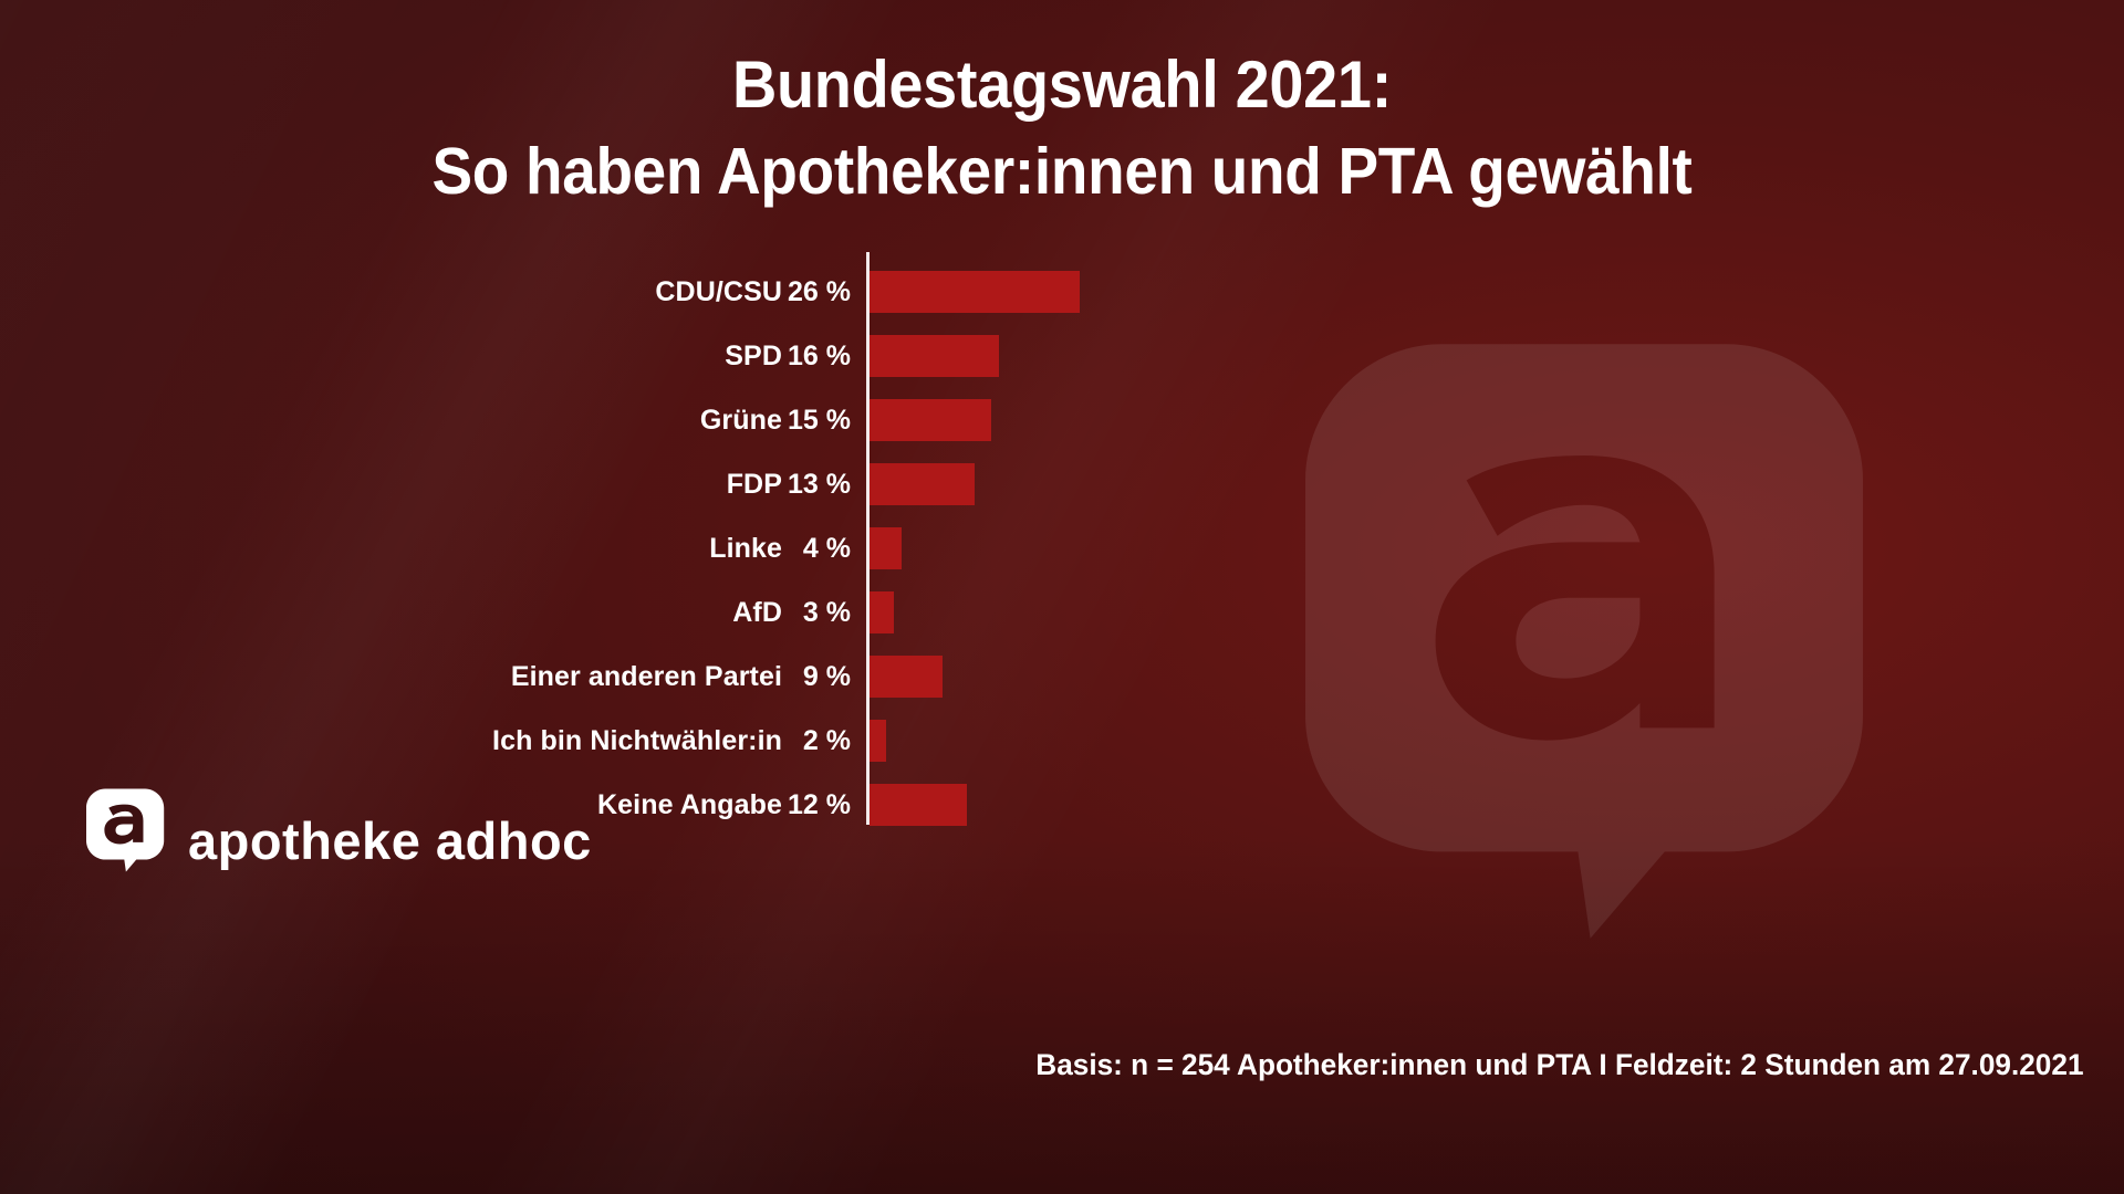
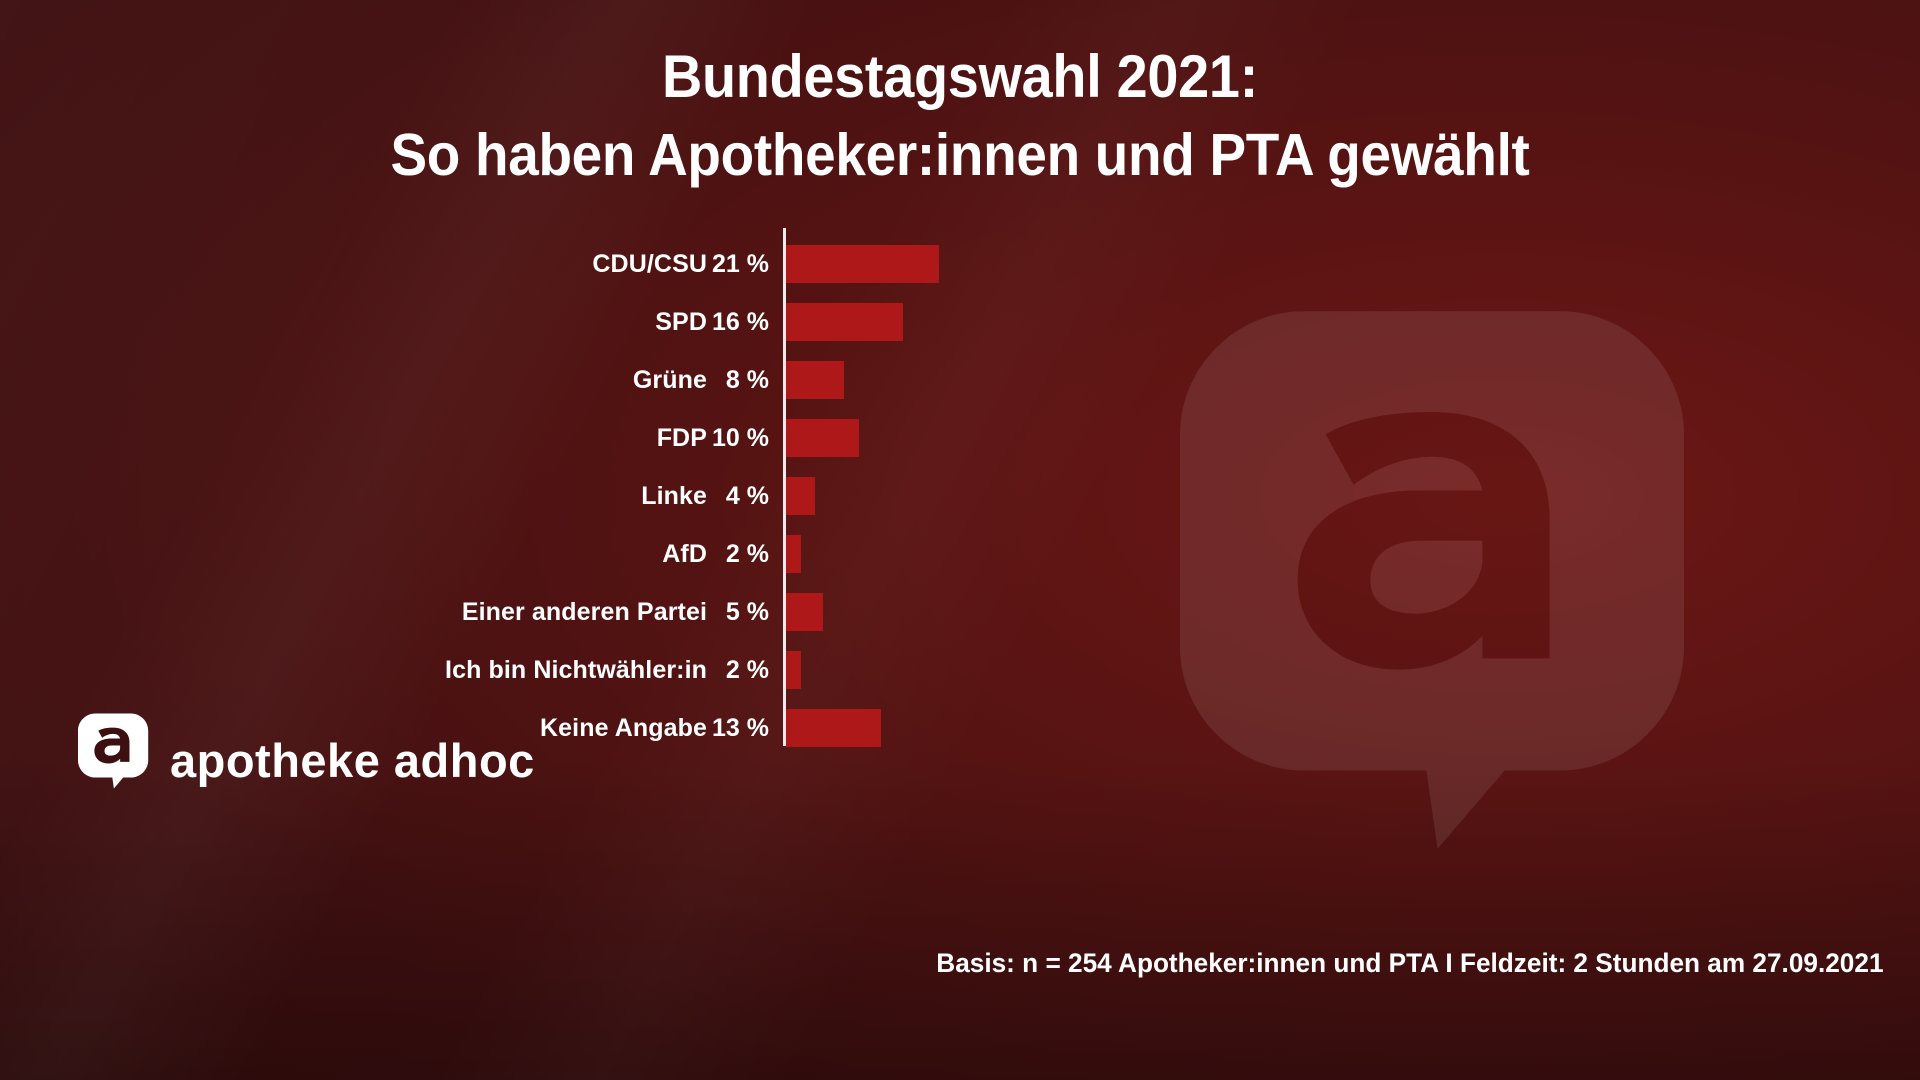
CDU/CSU: 26 -> 21
Grüne: 15 -> 8
FDP: 13 -> 10
AfD: 3 -> 2
Einer anderen Partei: 9 -> 5
Keine Angabe: 12 -> 13
